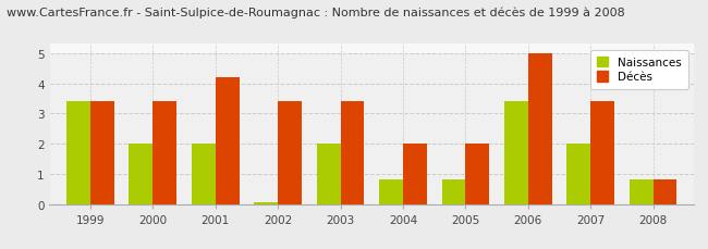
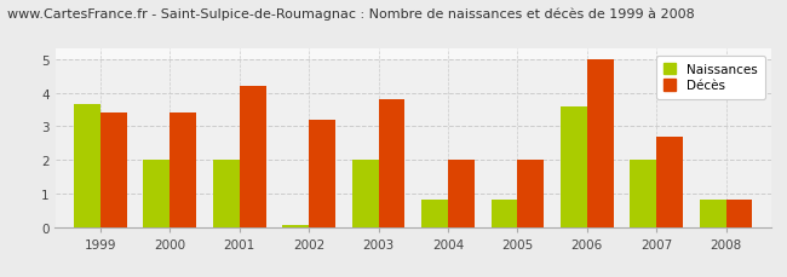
Naissances/1999: 3.40 -> 3.65
Décès/2002: 3.4 -> 3.2
Décès/2003: 3.4 -> 3.8
Naissances/2006: 3.40 -> 3.60
Décès/2007: 3.4 -> 2.7
